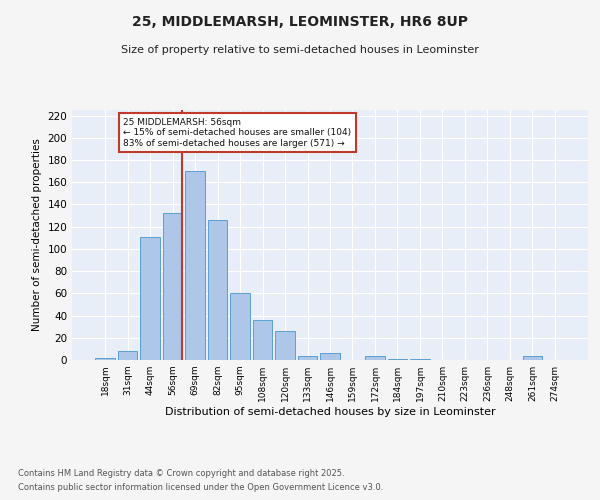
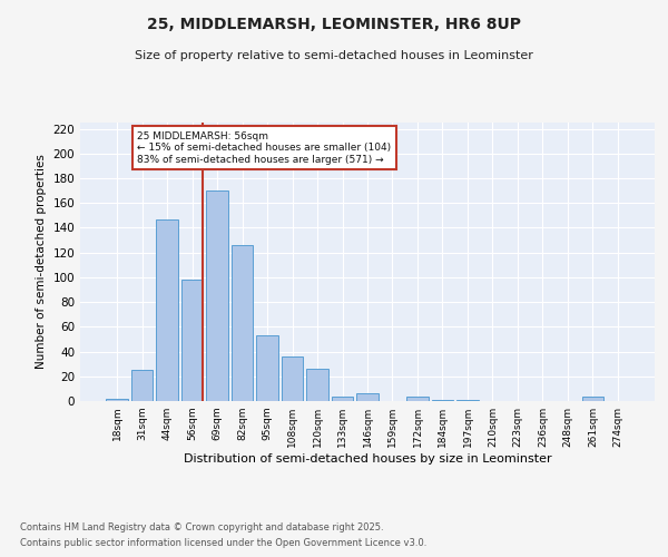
31sqm: 8 -> 25
44sqm: 111 -> 147
56sqm: 132 -> 98
95sqm: 60 -> 53
